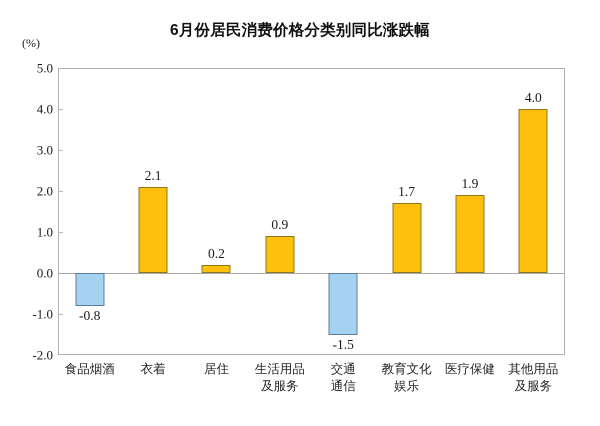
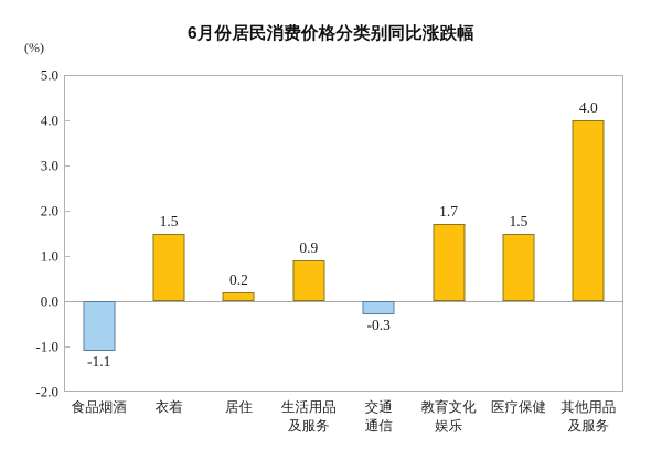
食品烟酒: -0.8 -> -1.1
衣着: 2.1 -> 1.5
交通通信: -1.5 -> -0.3
医疗保健: 1.9 -> 1.5
